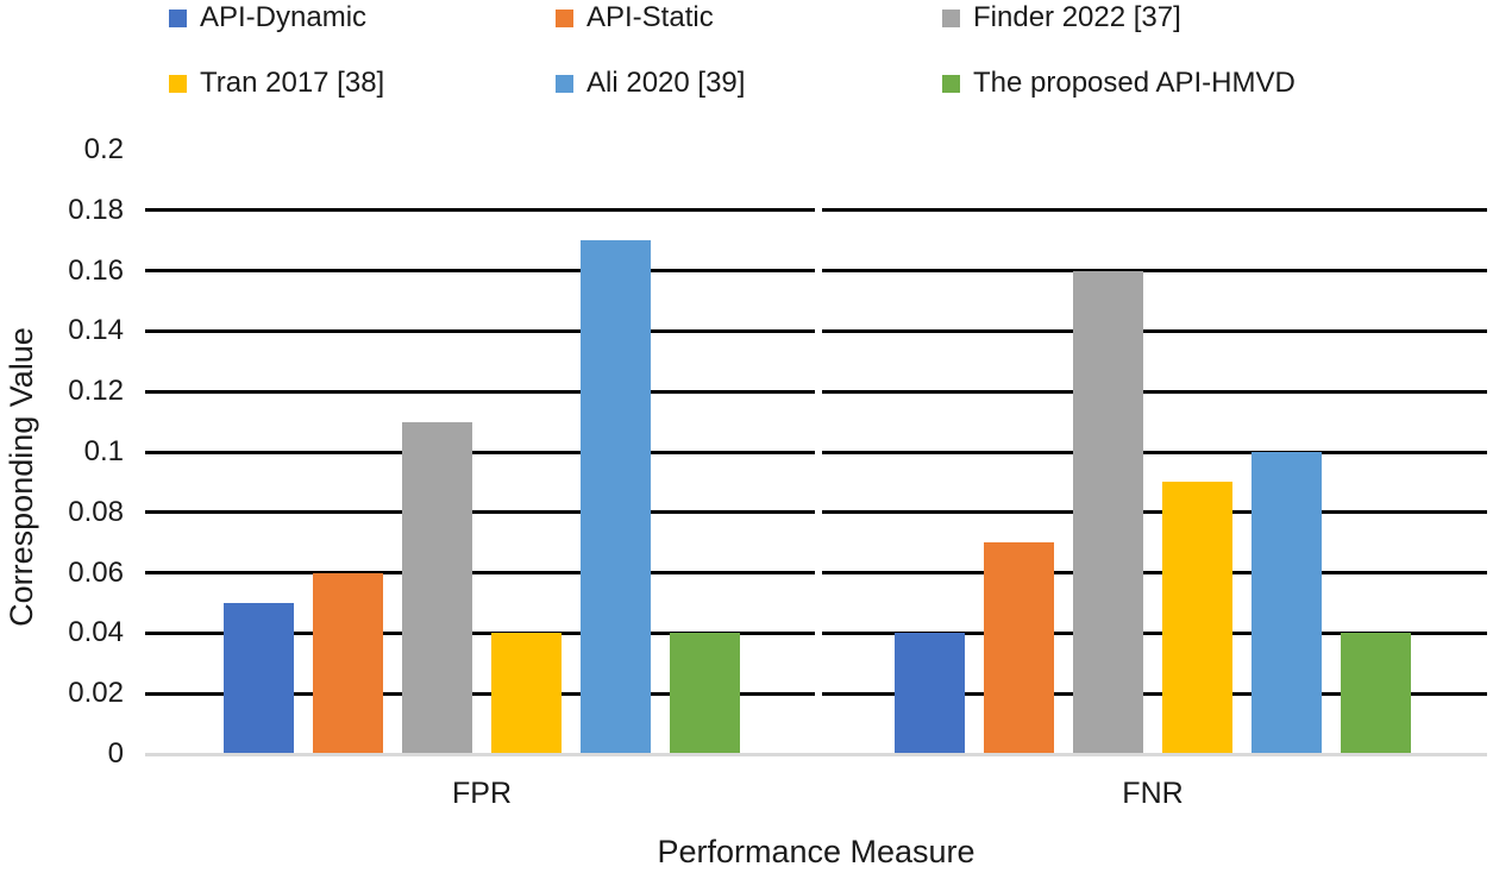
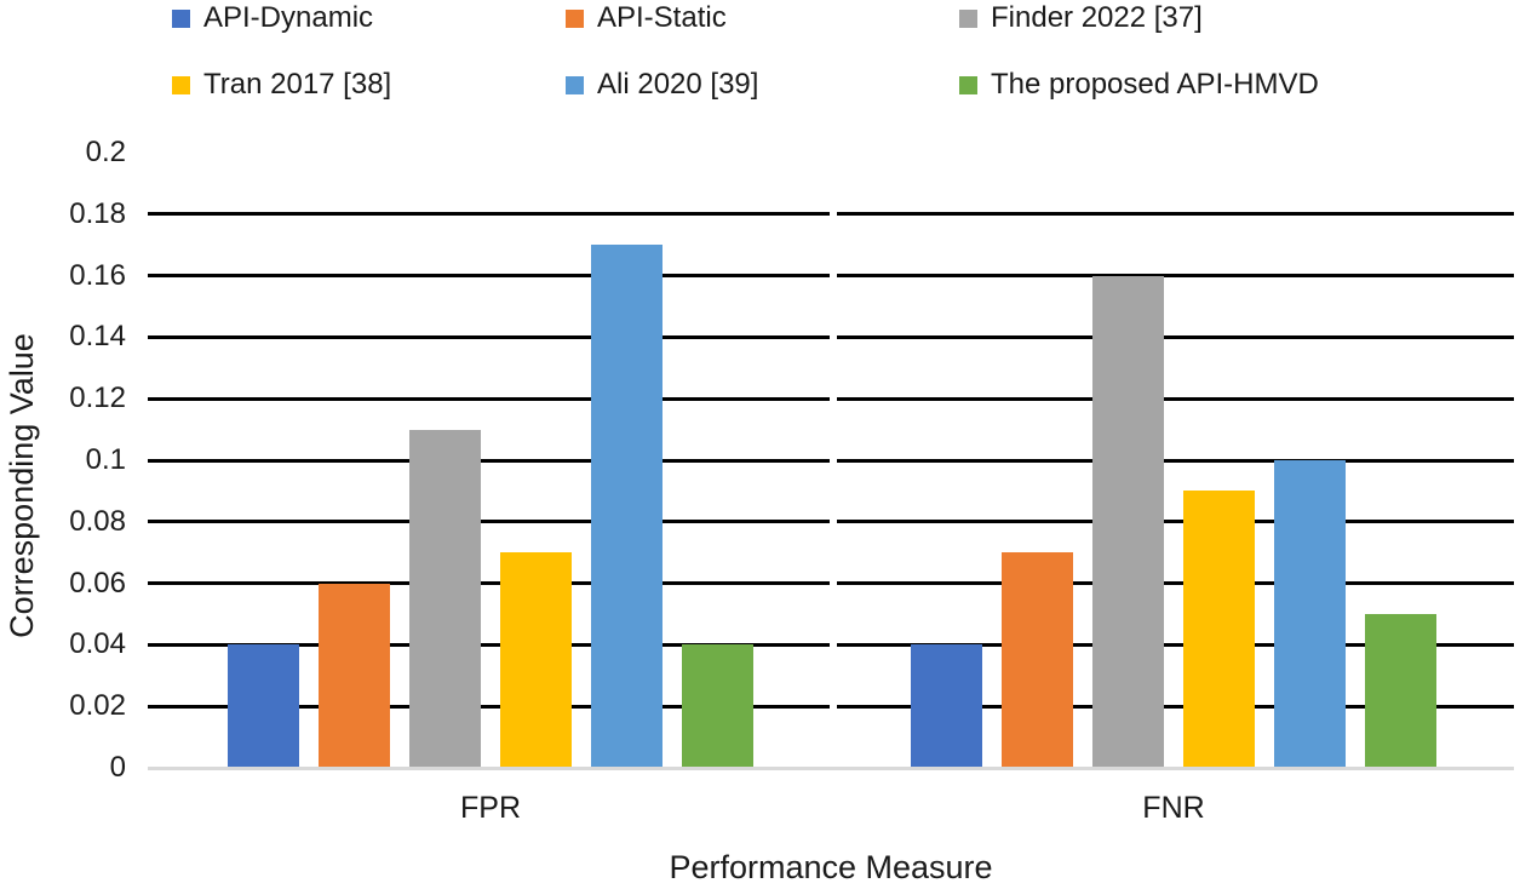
API-Dynamic/FPR: 0.05 -> 0.04
Tran 2017 [38]/FPR: 0.04 -> 0.07
The proposed API-HMVD/FNR: 0.04 -> 0.05
